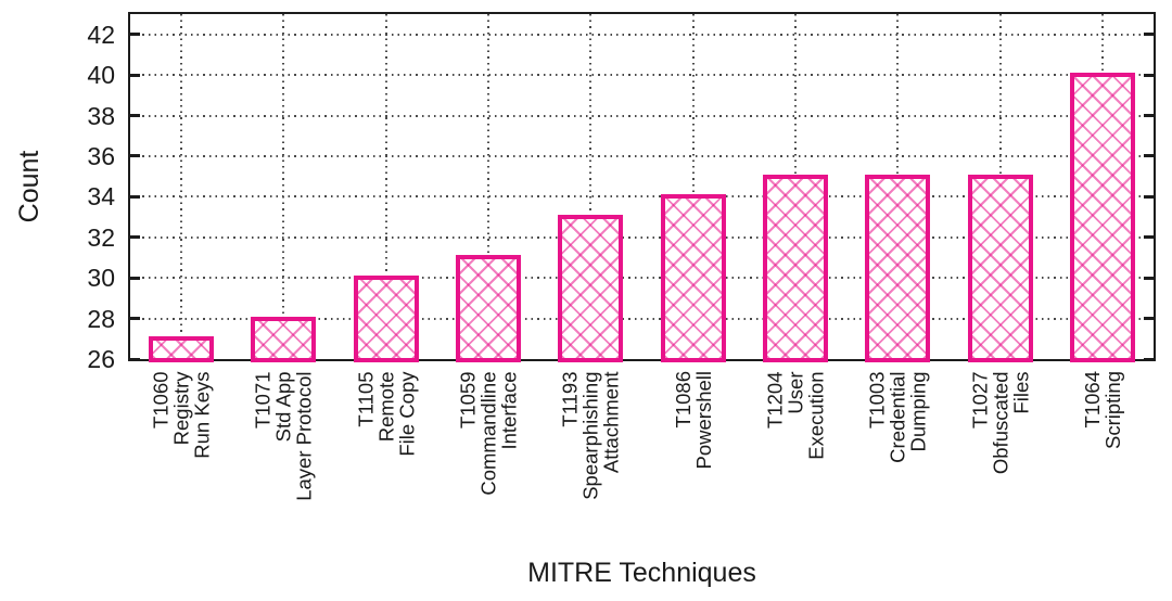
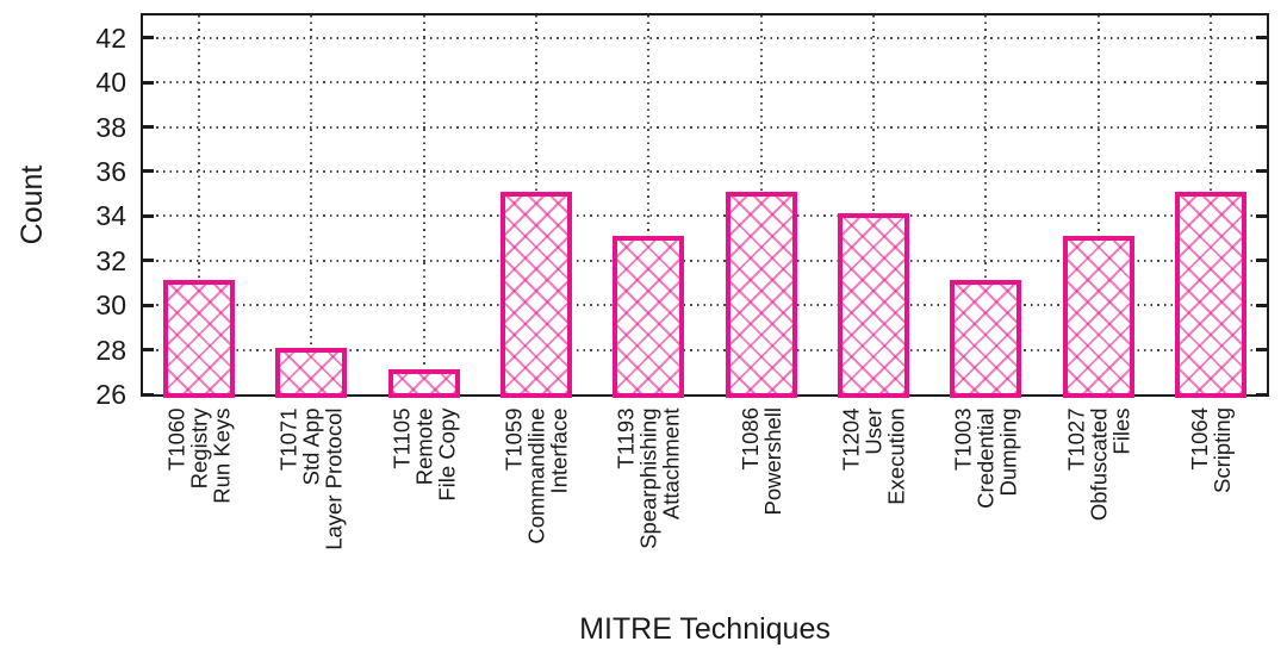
T1060 Registry Run Keys: 27 -> 31
T1105 Remote File Copy: 30 -> 27
T1059 Commandline Interface: 31 -> 35
T1086 Powershell: 34 -> 35
T1204 User Execution: 35 -> 34
T1003 Credential Dumping: 35 -> 31
T1027 Obfuscated Files: 35 -> 33
T1064 Scripting: 40 -> 35
